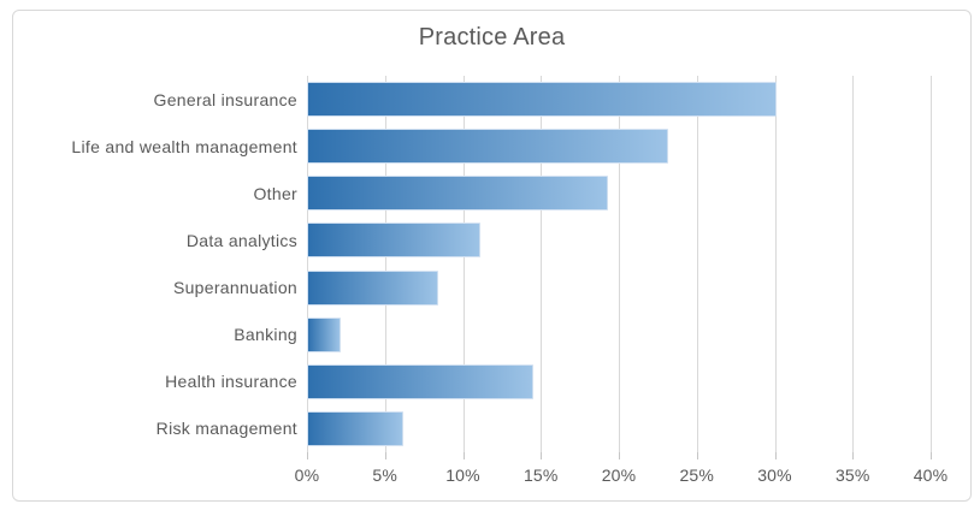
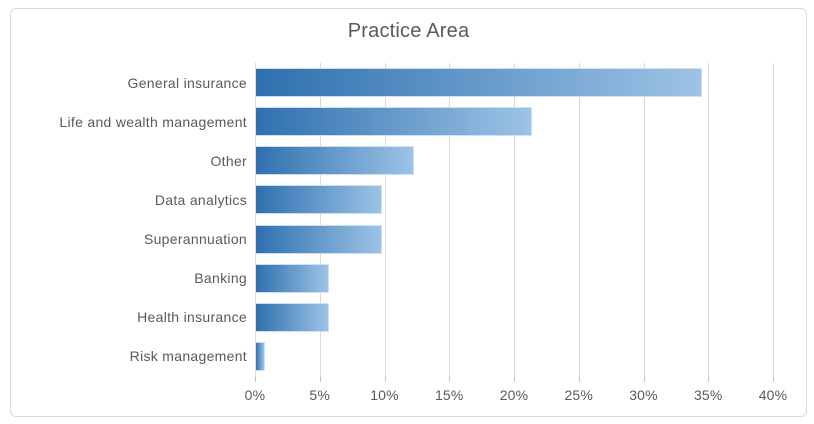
General insurance: 30.1% -> 34.5%
Life and wealth management: 23.2% -> 21.4%
Other: 19.3% -> 12.3%
Data analytics: 11.1% -> 9.8%
Superannuation: 8.4% -> 9.8%
Banking: 2.2% -> 5.7%
Health insurance: 14.5% -> 5.7%
Risk management: 6.2% -> 0.8%
